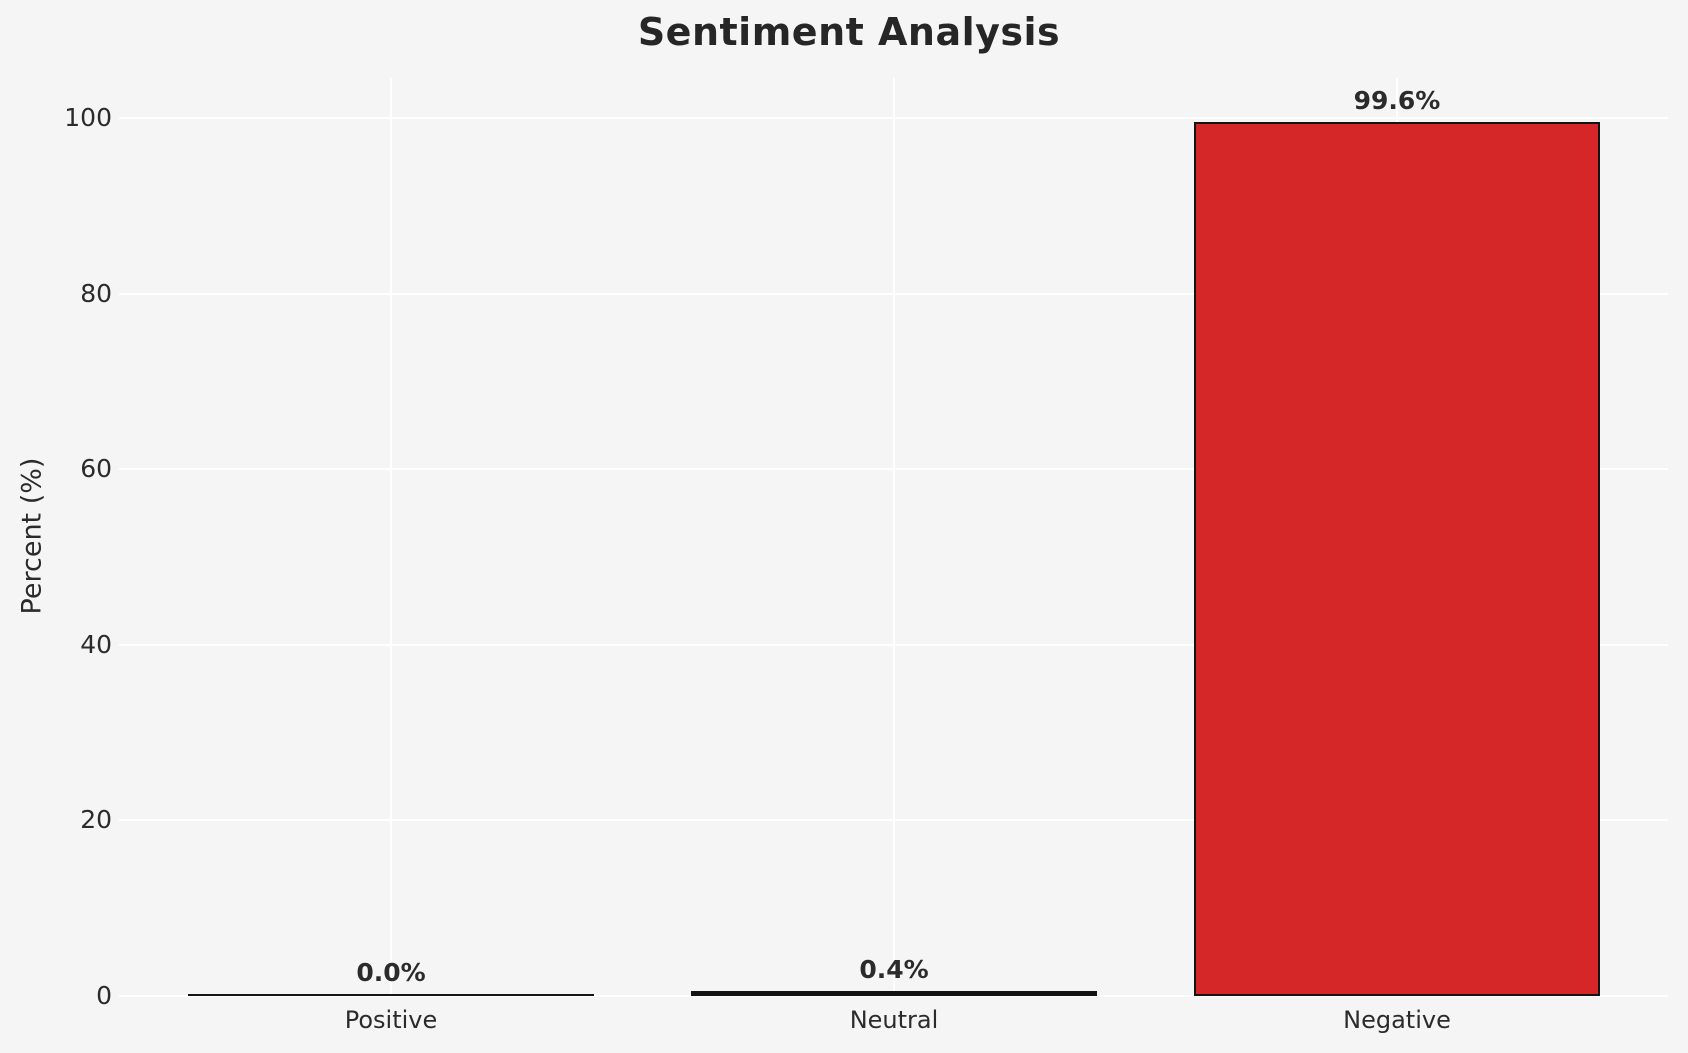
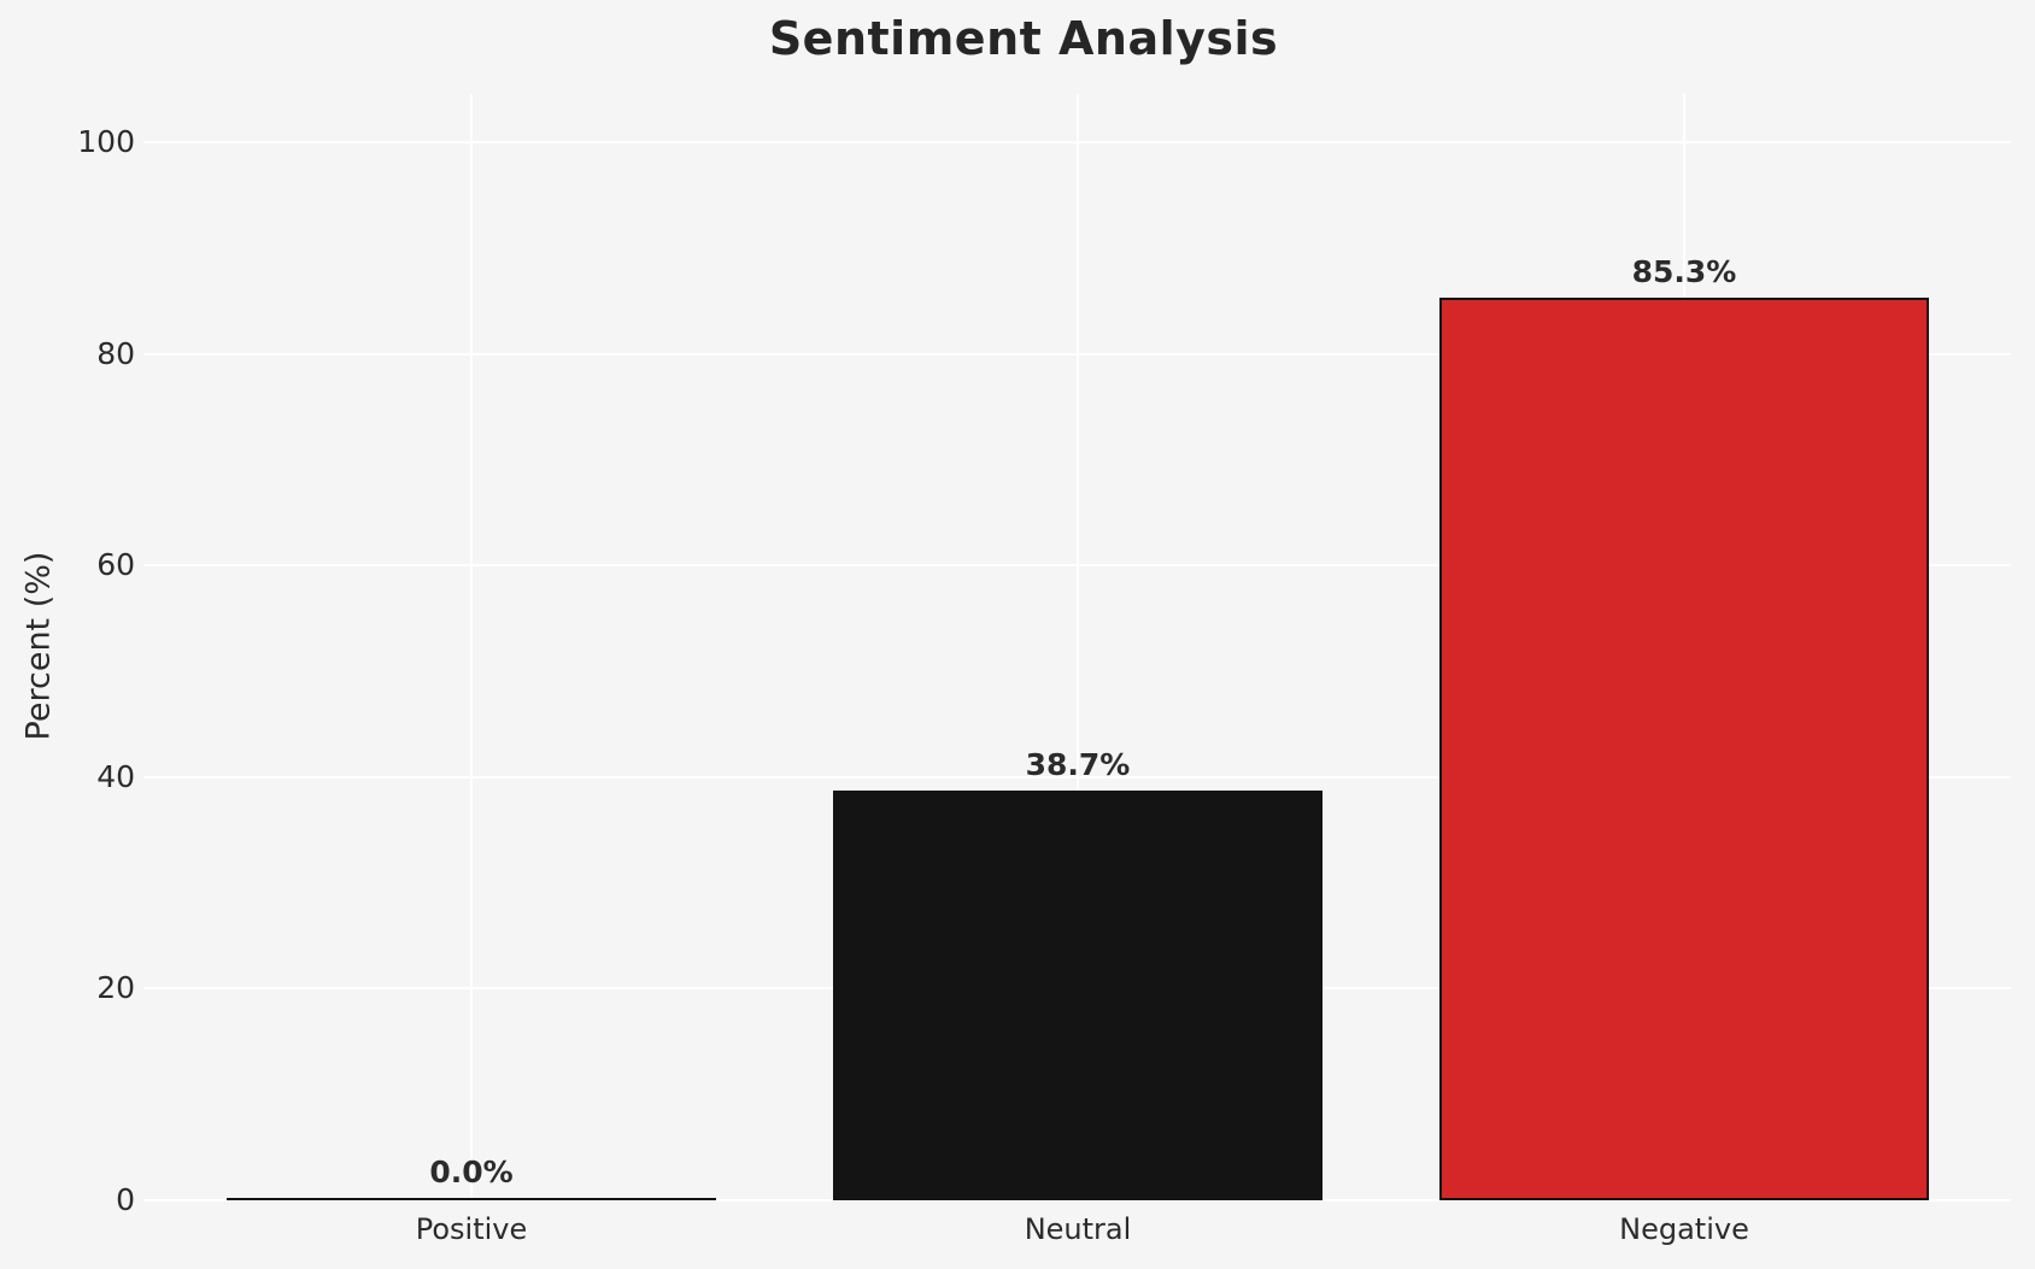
Neutral: 0.4% -> 38.7%
Negative: 99.6% -> 85.3%
